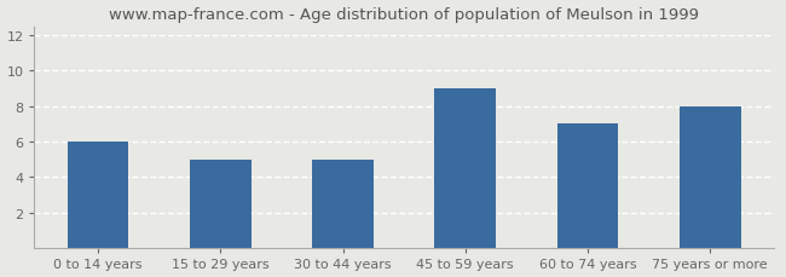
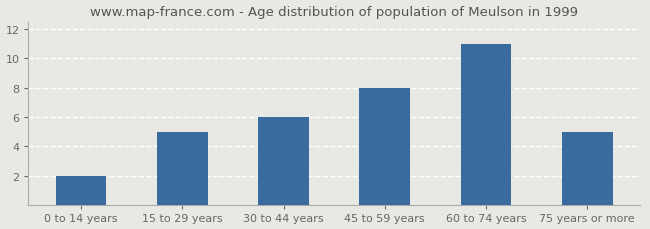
0 to 14 years: 6 -> 2
30 to 44 years: 5 -> 6
45 to 59 years: 9 -> 8
60 to 74 years: 7 -> 11
75 years or more: 8 -> 5
